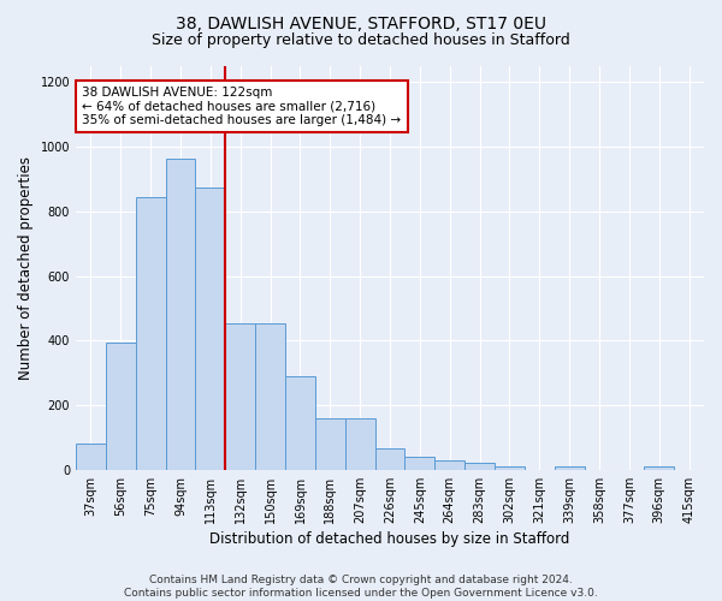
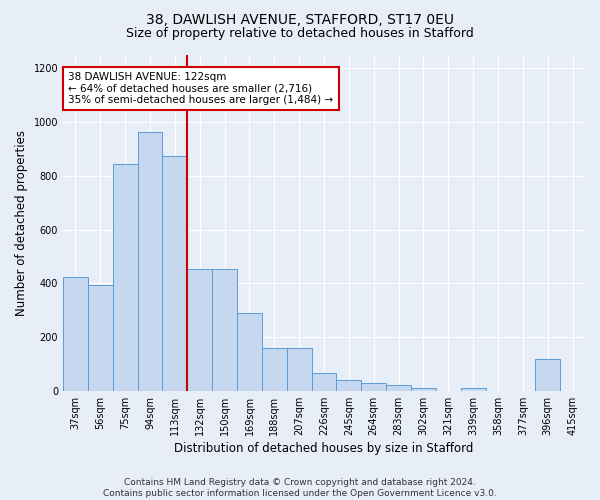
37sqm: 80 -> 425
396sqm: 10 -> 120
